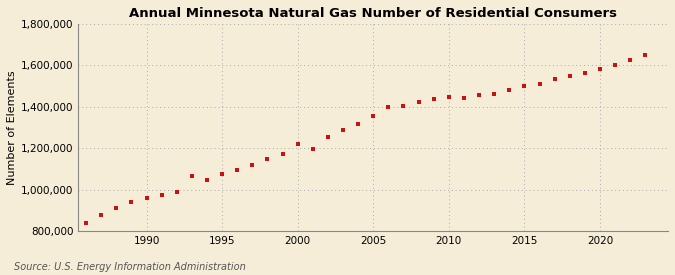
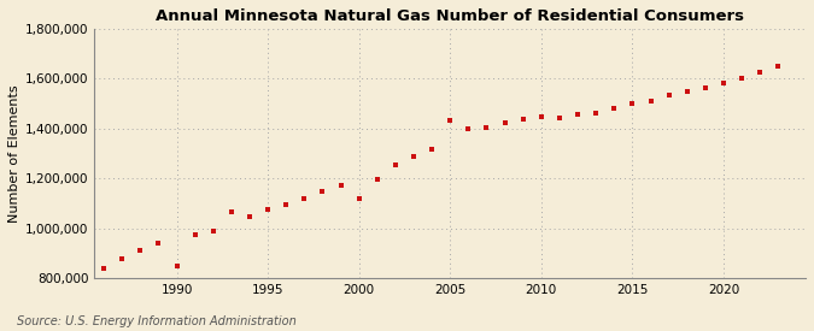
1990: 960,000 -> 850,000
2000: 1,220,000 -> 1,120,000
2005: 1,358,000 -> 1,435,000
